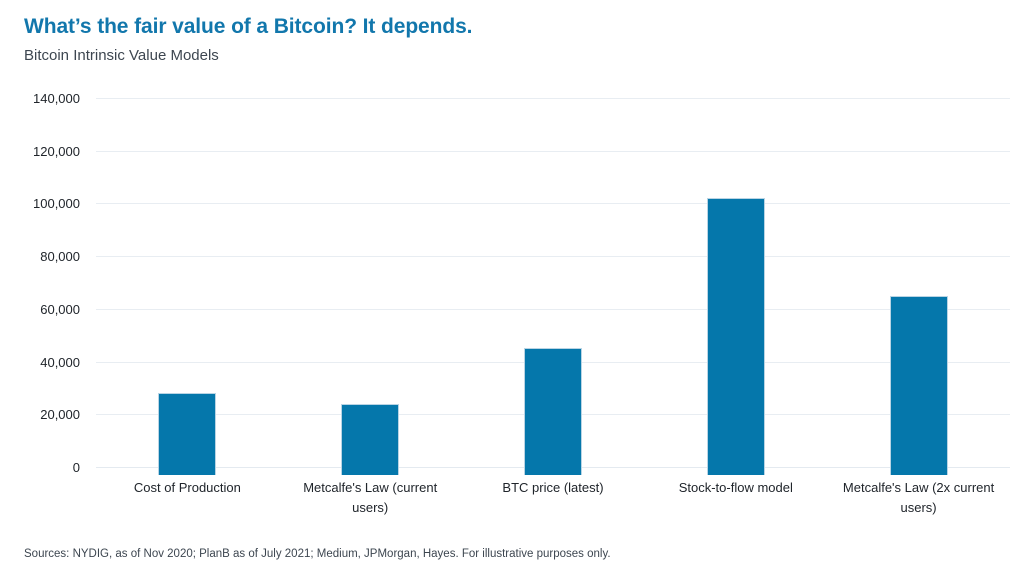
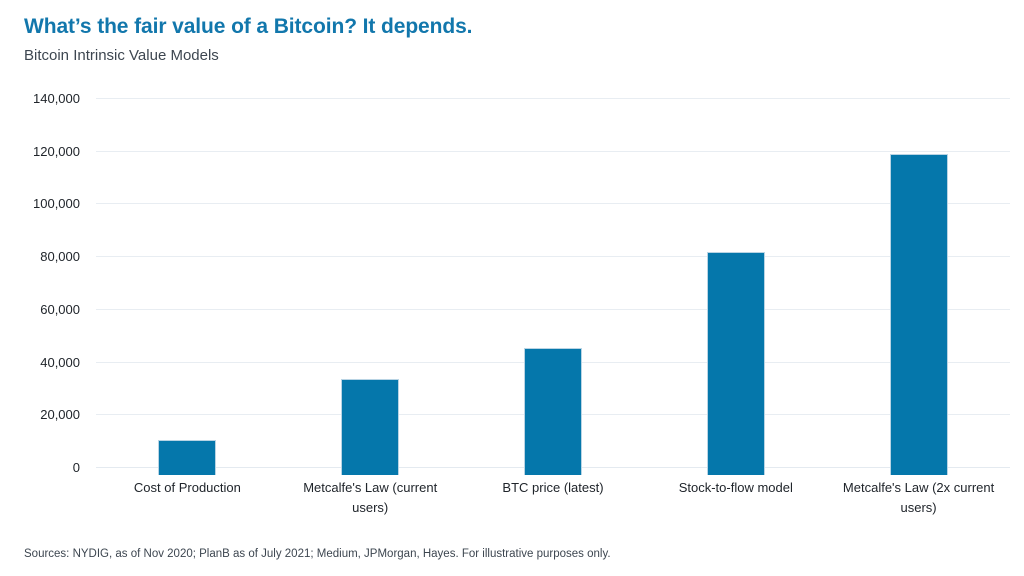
Cost of Production: 28000 -> 10000
Metcalfe's Law (current users): 24000 -> 33000
Stock-to-flow model: 102000 -> 82000
Metcalfe's Law (2x current users): 65000 -> 119000
